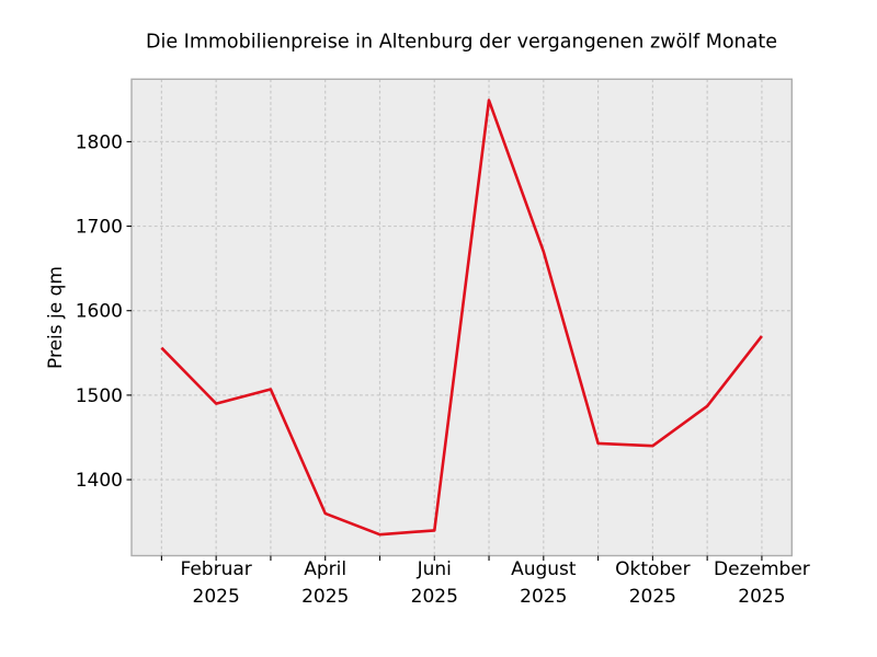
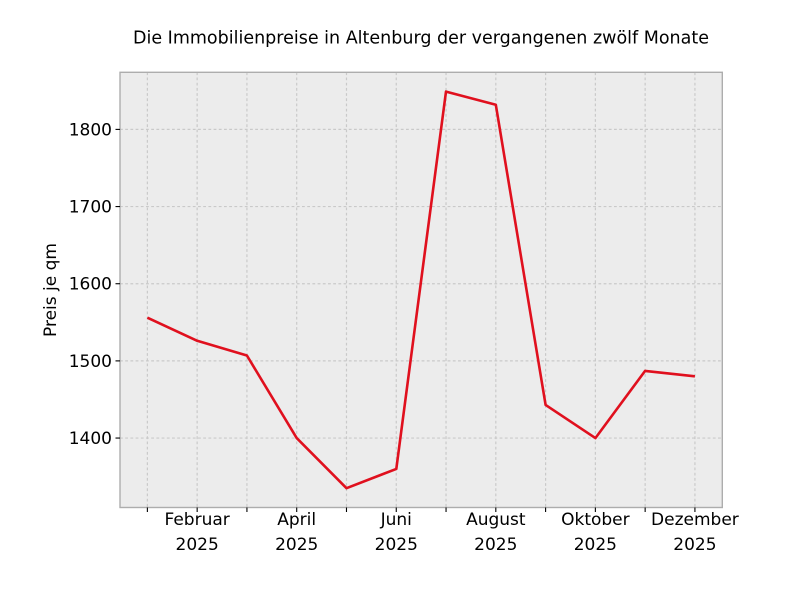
Februar: 1490 -> 1530
April: 1360 -> 1400
Juni: 1340 -> 1360
August: 1670 -> 1830
Oktober: 1440 -> 1400
Dezember: 1570 -> 1480
